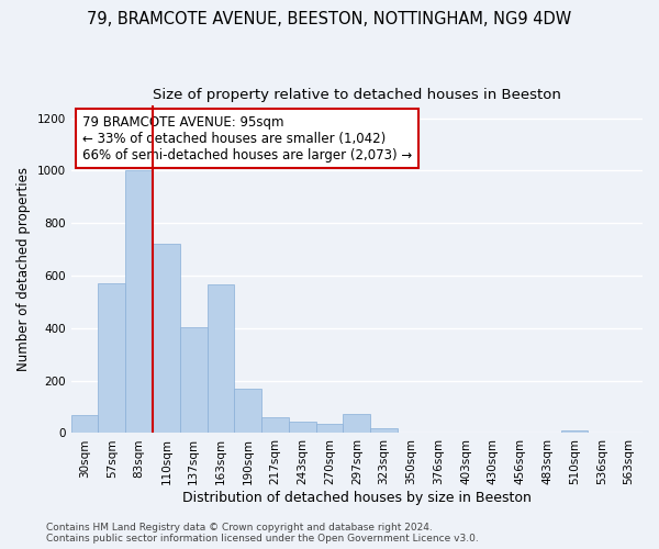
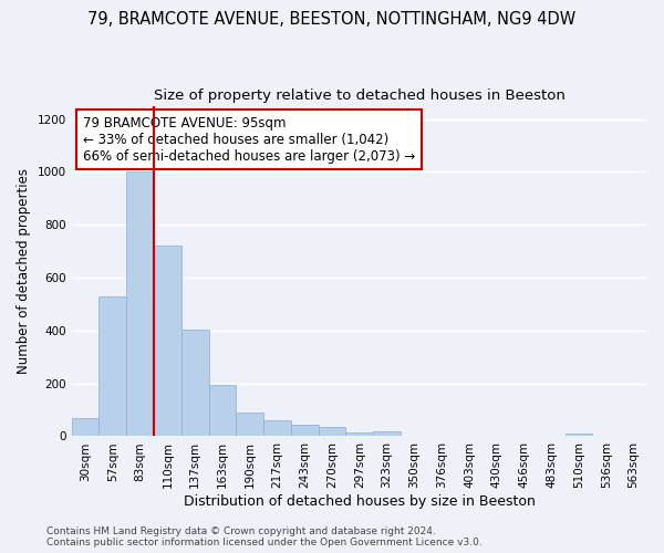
57sqm: 570 -> 530
163sqm: 565 -> 195
190sqm: 170 -> 90
297sqm: 75 -> 15
